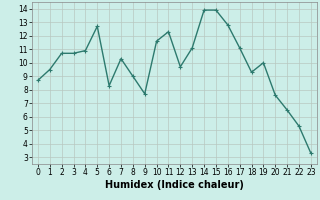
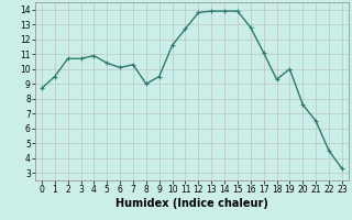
5: 12.7 -> 10.4
6: 8.3 -> 10.1
9: 7.7 -> 9.5
11: 12.3 -> 12.7
12: 9.7 -> 13.8
13: 11.1 -> 13.9
22: 5.3 -> 4.5
